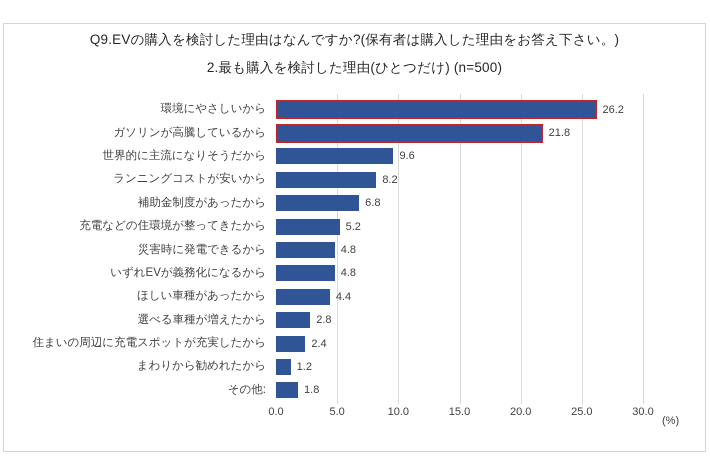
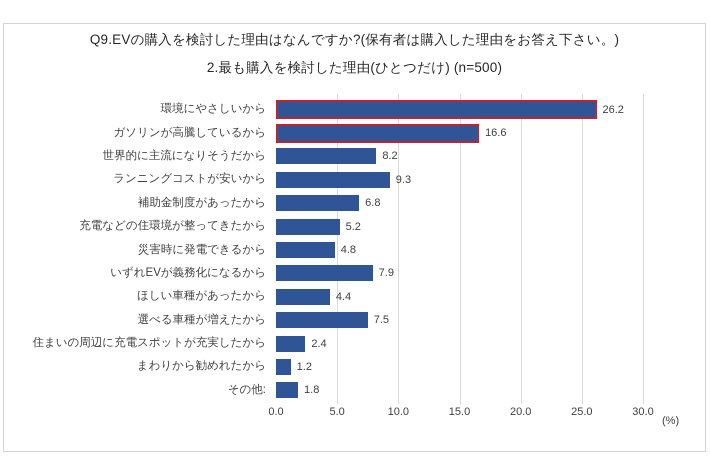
ガソリンが高騰しているから: 21.8 -> 16.6
世界的に主流になりそうだから: 9.6 -> 8.2
ランニングコストが安いから: 8.2 -> 9.3
いずれEVが義務化になるから: 4.8 -> 7.9
選べる車種が増えたから: 2.8 -> 7.5
